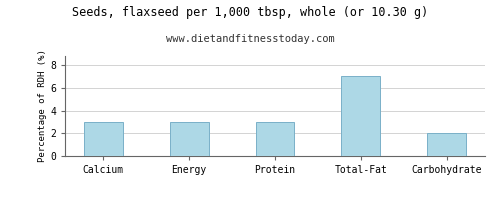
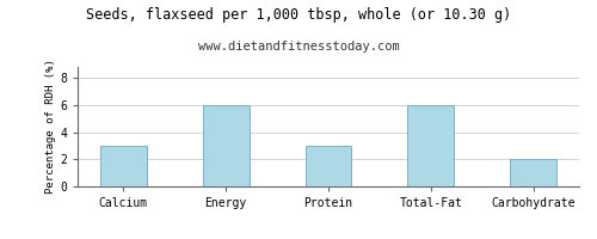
Energy: 3 -> 6
Total-Fat: 7 -> 6
